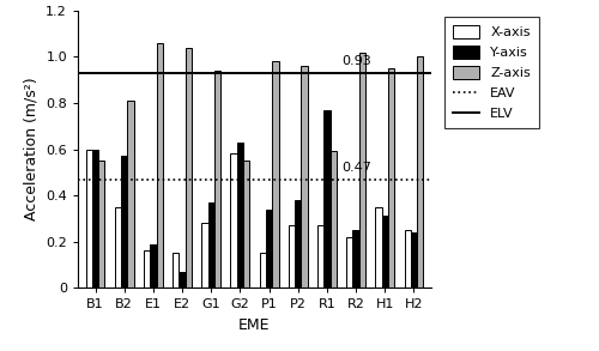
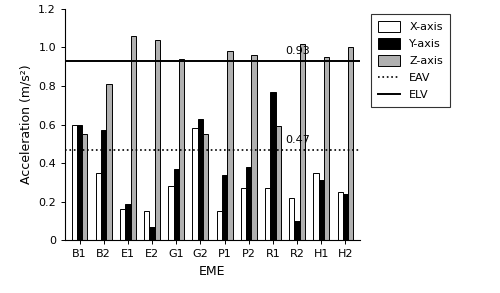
Y-axis/R2: 0.25 -> 0.10
